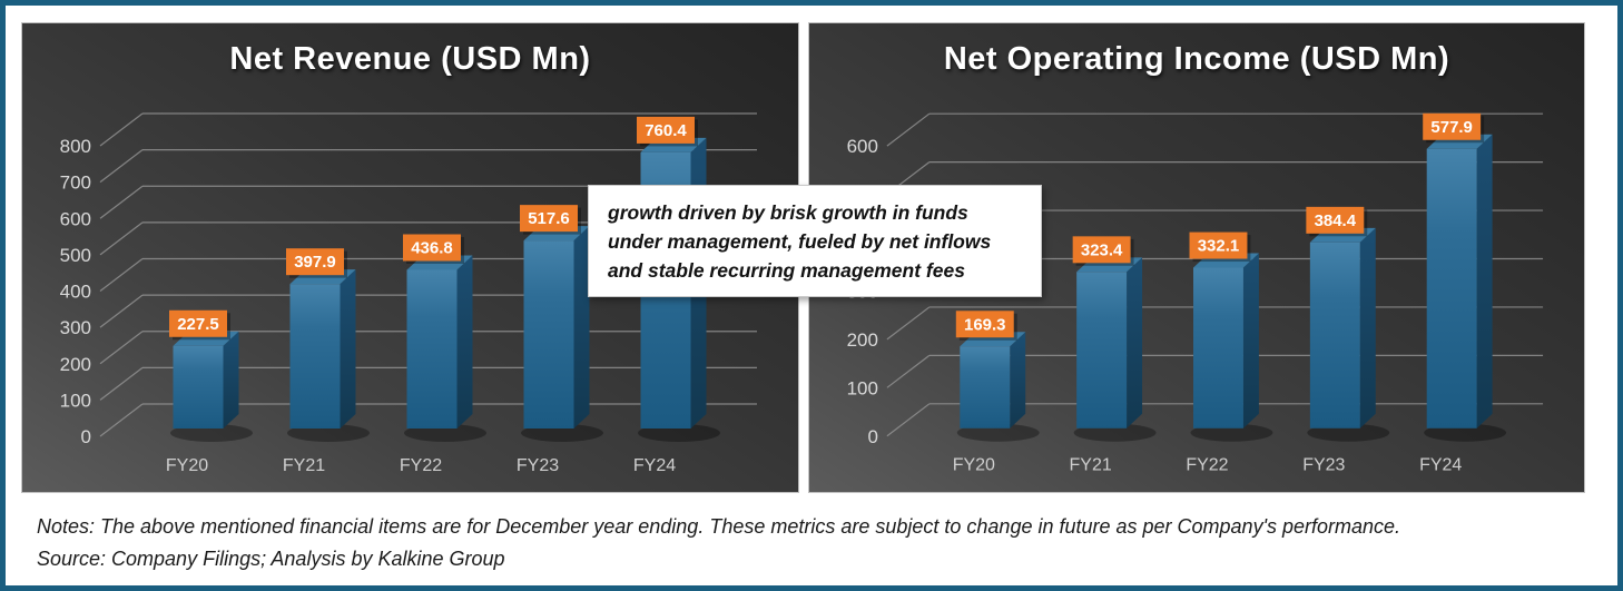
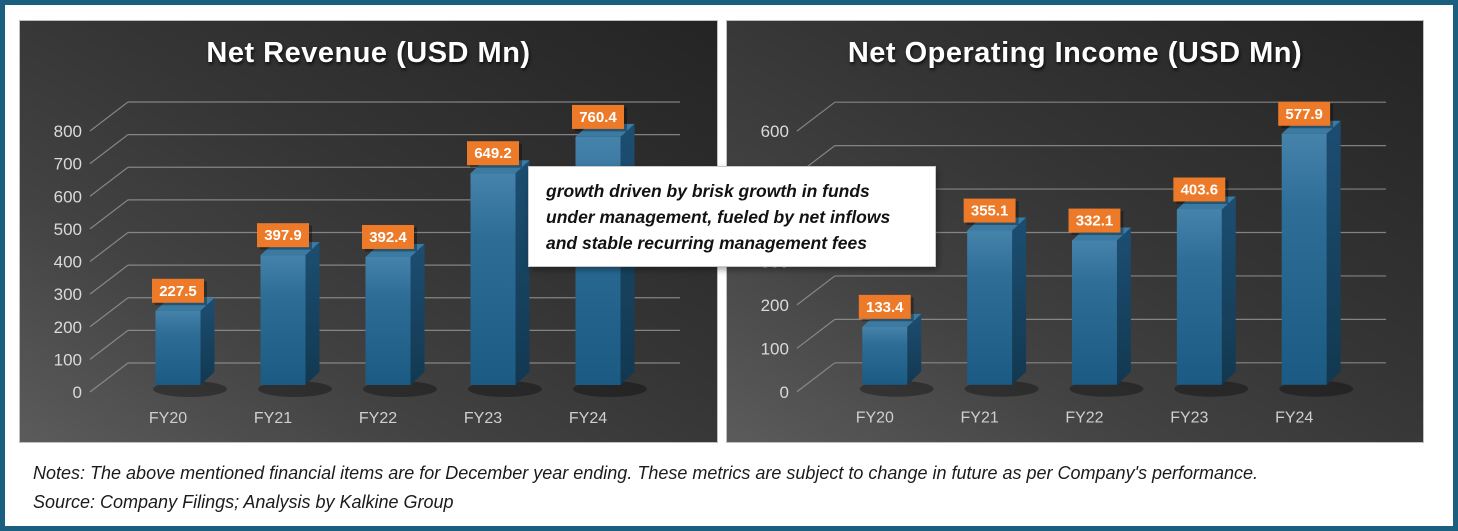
Net Revenue (USD Mn)/FY22: 436.8 -> 392.4
Net Revenue (USD Mn)/FY23: 517.6 -> 649.2
Net Operating Income (USD Mn)/FY20: 169.3 -> 133.4
Net Operating Income (USD Mn)/FY21: 323.4 -> 355.1
Net Operating Income (USD Mn)/FY23: 384.4 -> 403.6
